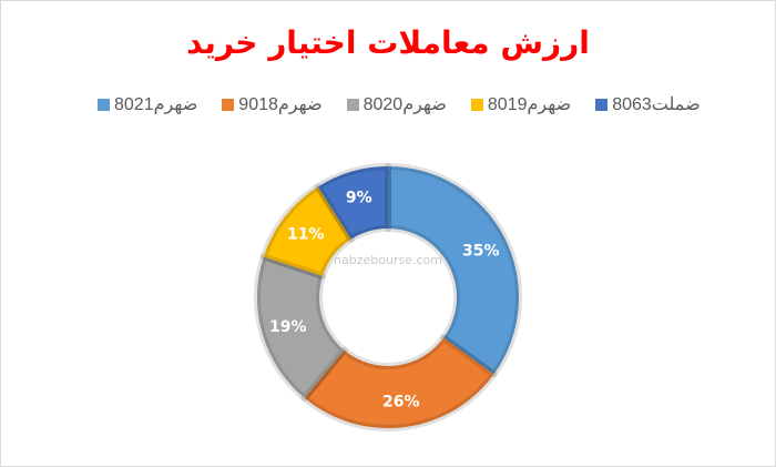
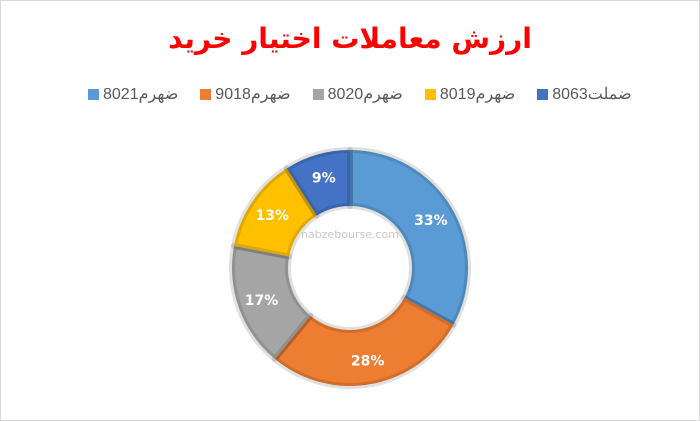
ضهرم8021: 35% -> 33%
ضهرم9018: 26% -> 28%
ضهرم8020: 19% -> 17%
ضهرم8019: 11% -> 13%
